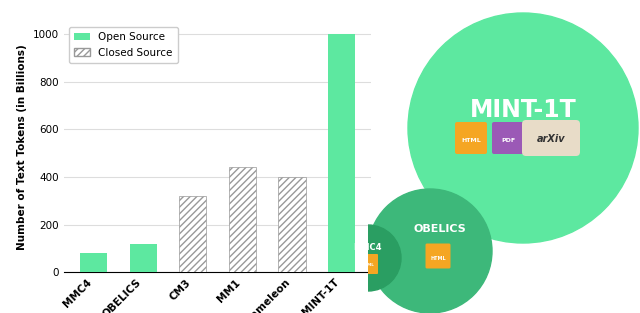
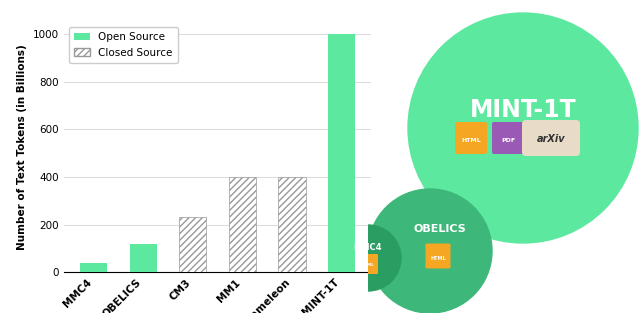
MMC4: 80 -> 40
CM3: 320 -> 230
MM1: 440 -> 400
